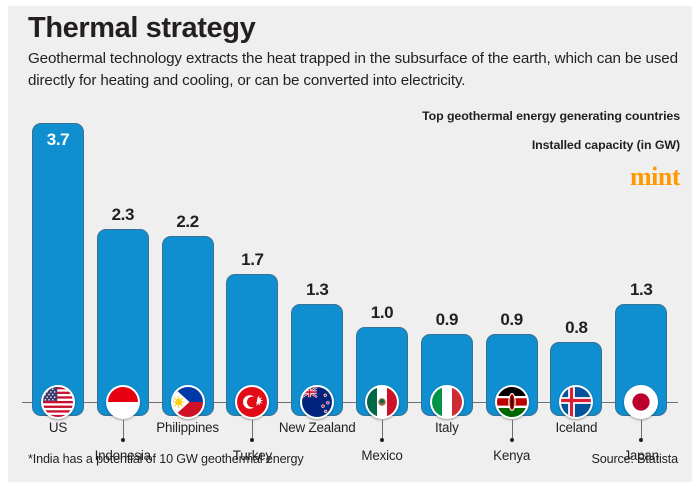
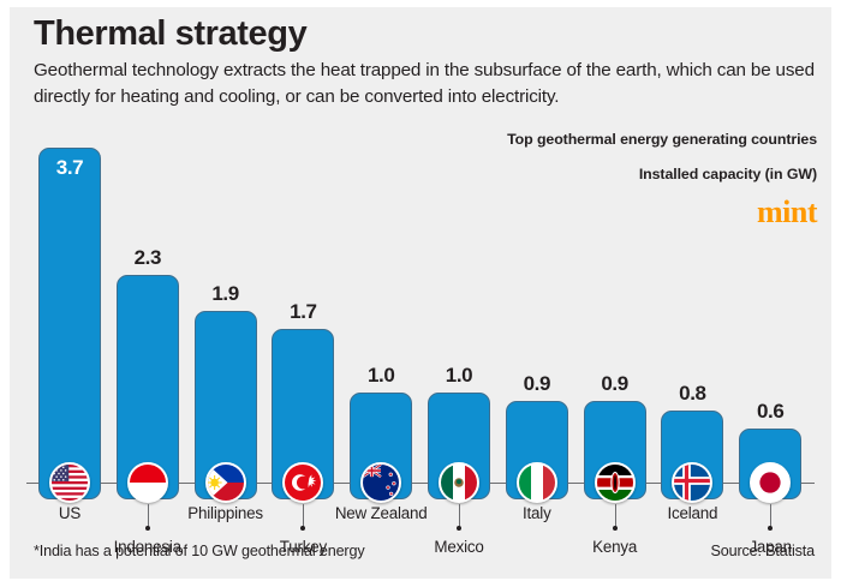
Philippines: 2.2 -> 1.9
New Zealand: 1.3 -> 1.0
Japan: 1.3 -> 0.6
